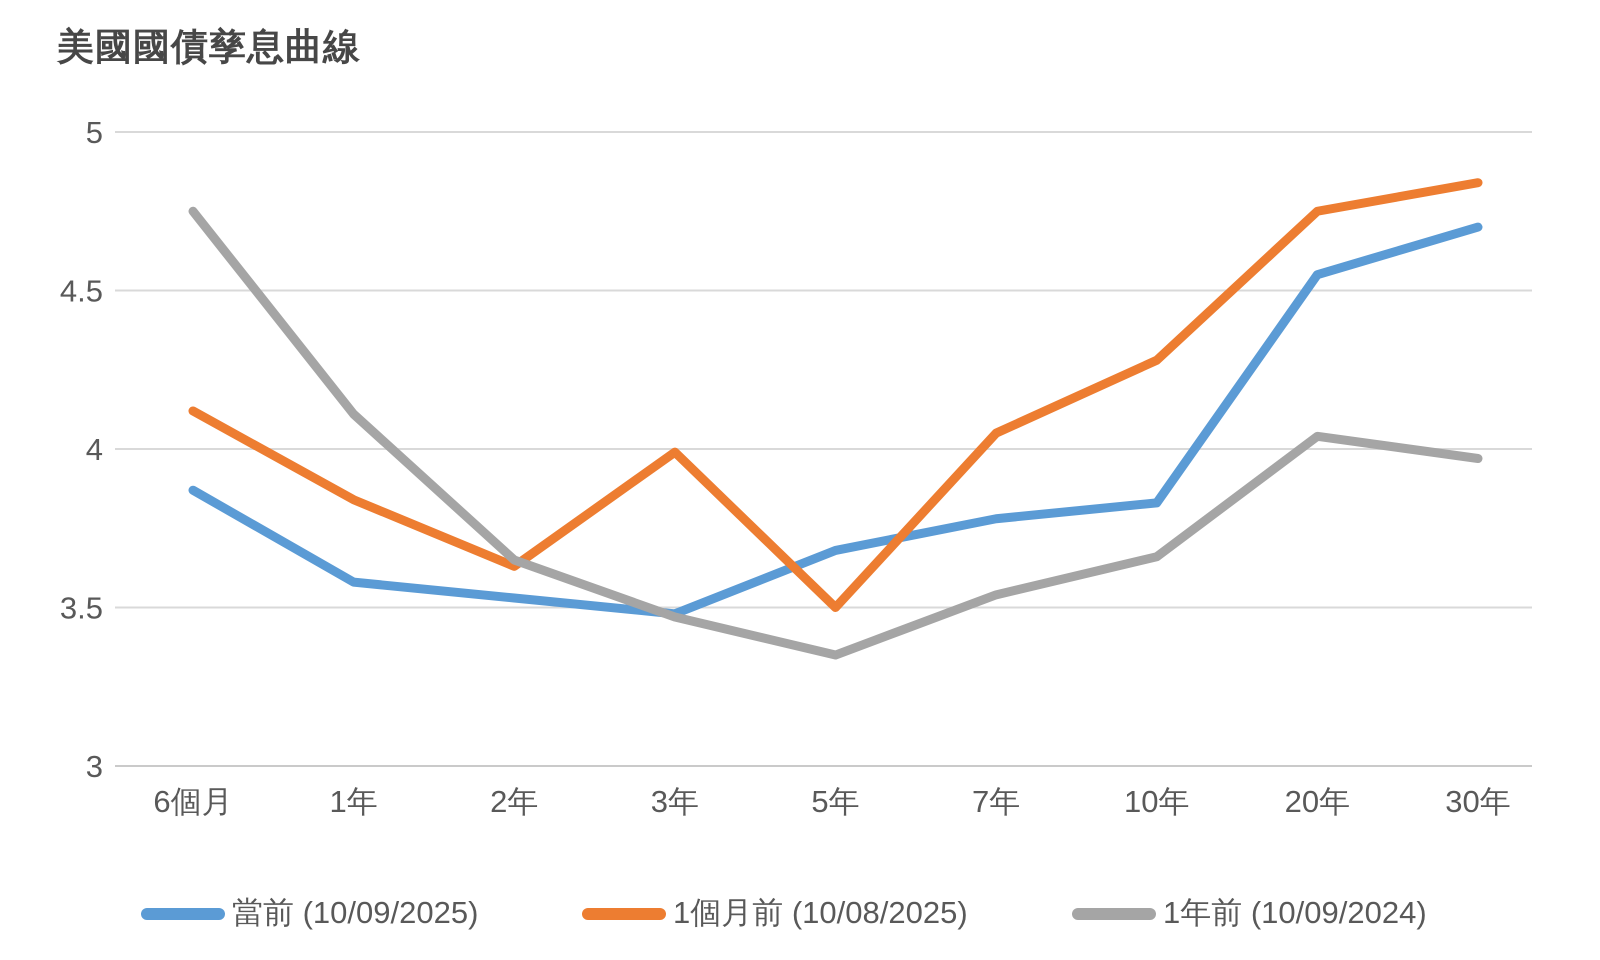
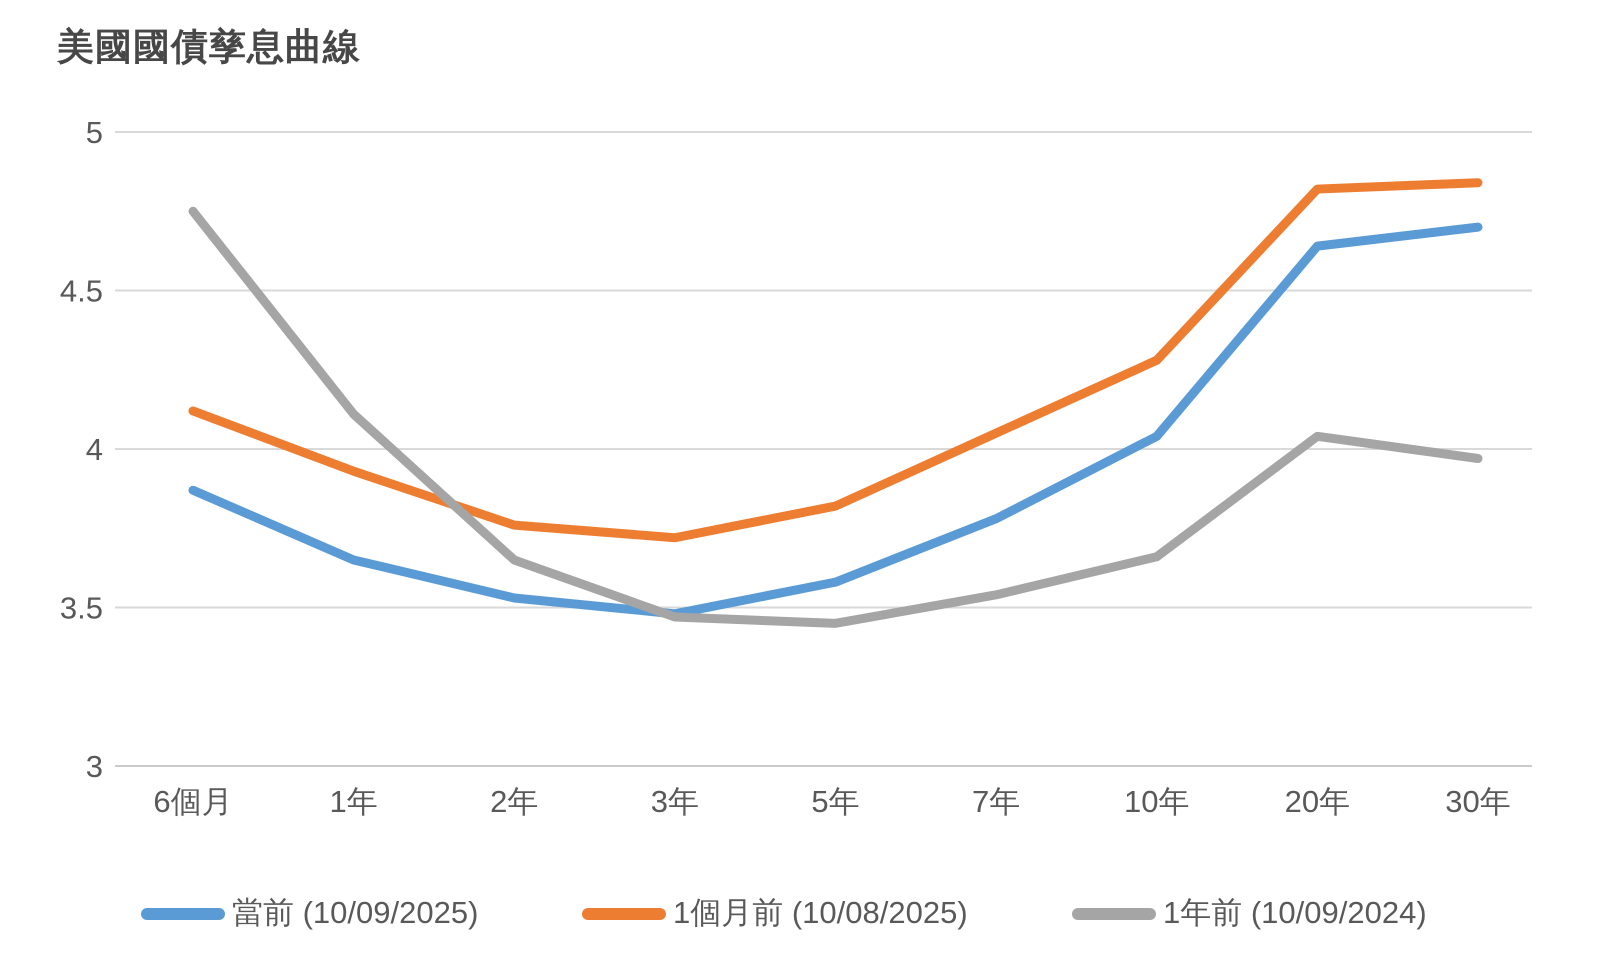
當前 (10/09/2025)/1年: 3.58 -> 3.65
1個月前 (10/08/2025)/1年: 3.84 -> 3.93
1個月前 (10/08/2025)/2年: 3.63 -> 3.76
1個月前 (10/08/2025)/3年: 3.99 -> 3.72
當前 (10/09/2025)/5年: 3.68 -> 3.58
1個月前 (10/08/2025)/5年: 3.50 -> 3.82
1年前 (10/09/2024)/5年: 3.35 -> 3.45
當前 (10/09/2025)/10年: 3.83 -> 4.04
當前 (10/09/2025)/20年: 4.55 -> 4.64
1個月前 (10/08/2025)/20年: 4.75 -> 4.82
